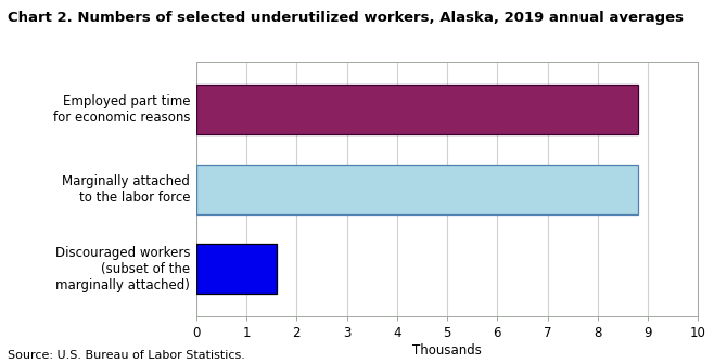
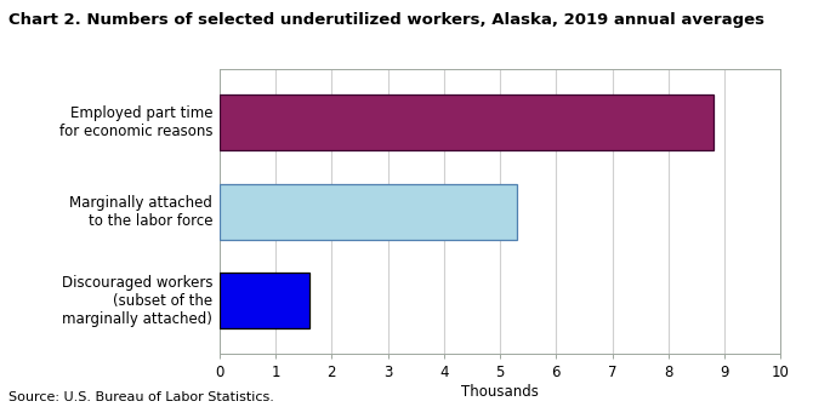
Marginally attached to the labor force: 8.8 -> 5.3
